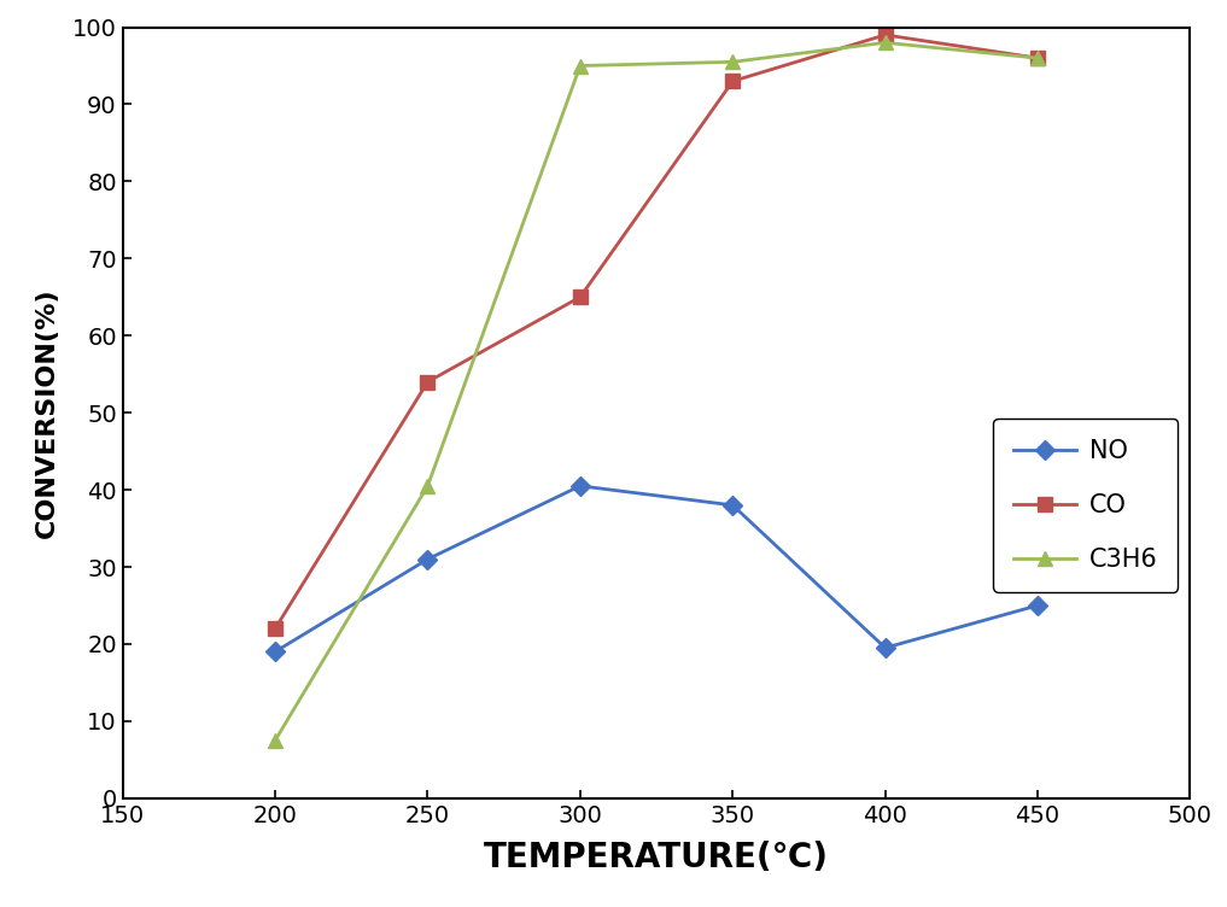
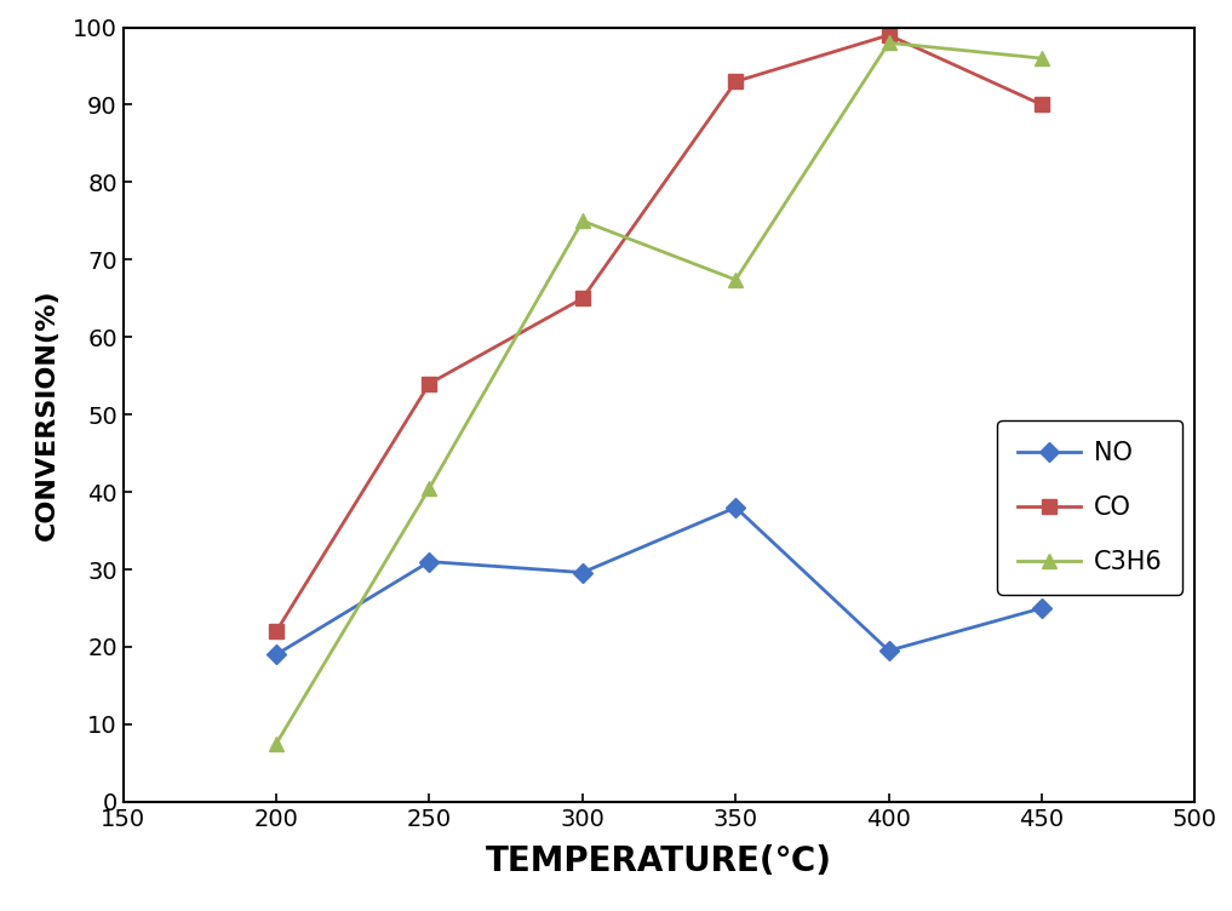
NO/300: 40.5 -> 29.6
C3H6/300: 95.0 -> 75.0
C3H6/350: 95.5 -> 67.4
CO/450: 96 -> 90
